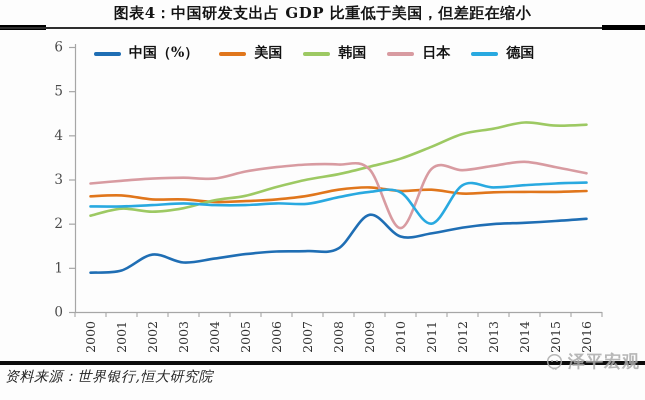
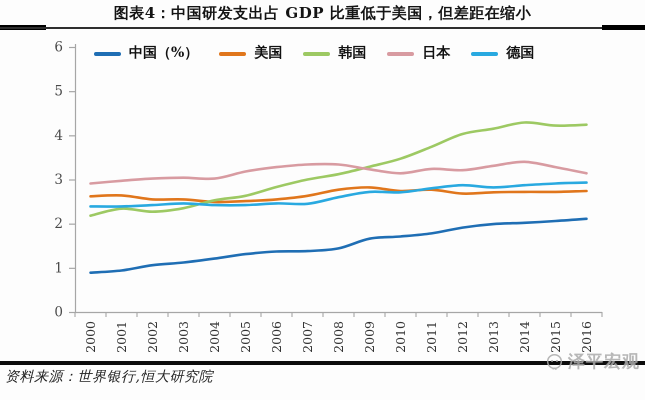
中国（%）/2002: 1.3 -> 1.1
中国（%）/2009: 2.2 -> 1.7
日本/2010: 1.9 -> 3.1
德国/2011: 2.0 -> 2.8
